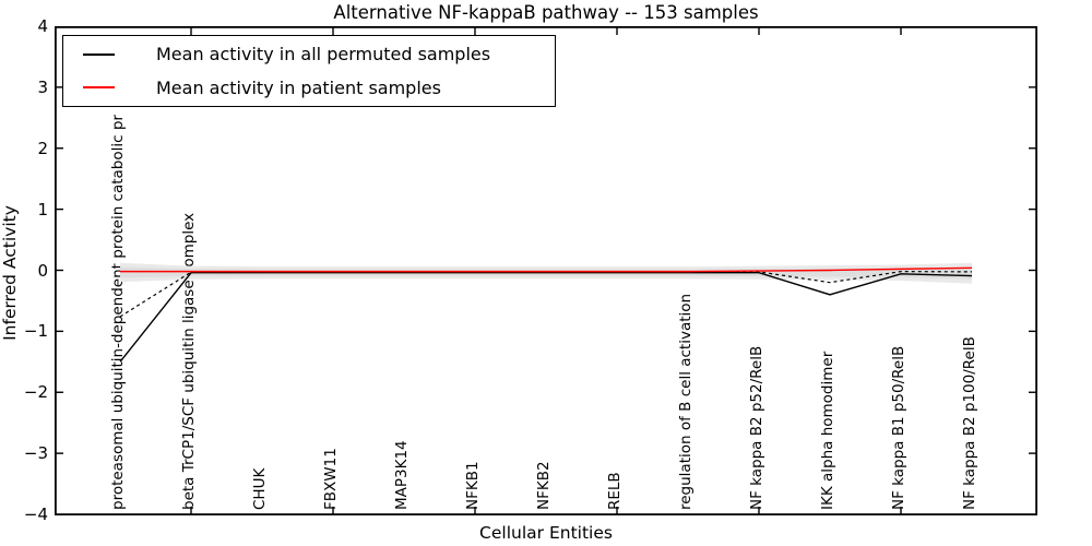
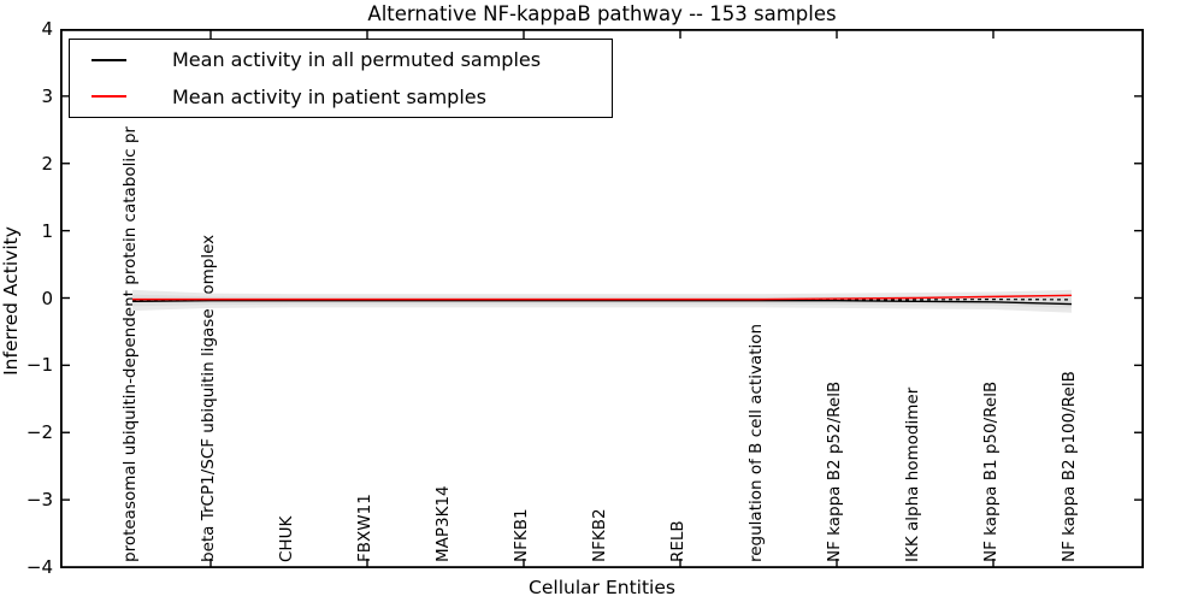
Mean activity in all permuted samples/proteasomal ubiquitin-dependent protein catabolic pr: -1.5 -> -0.1
Mean activity in all permuted samples/IKK alpha homodimer: -0.4 -> -0.1
